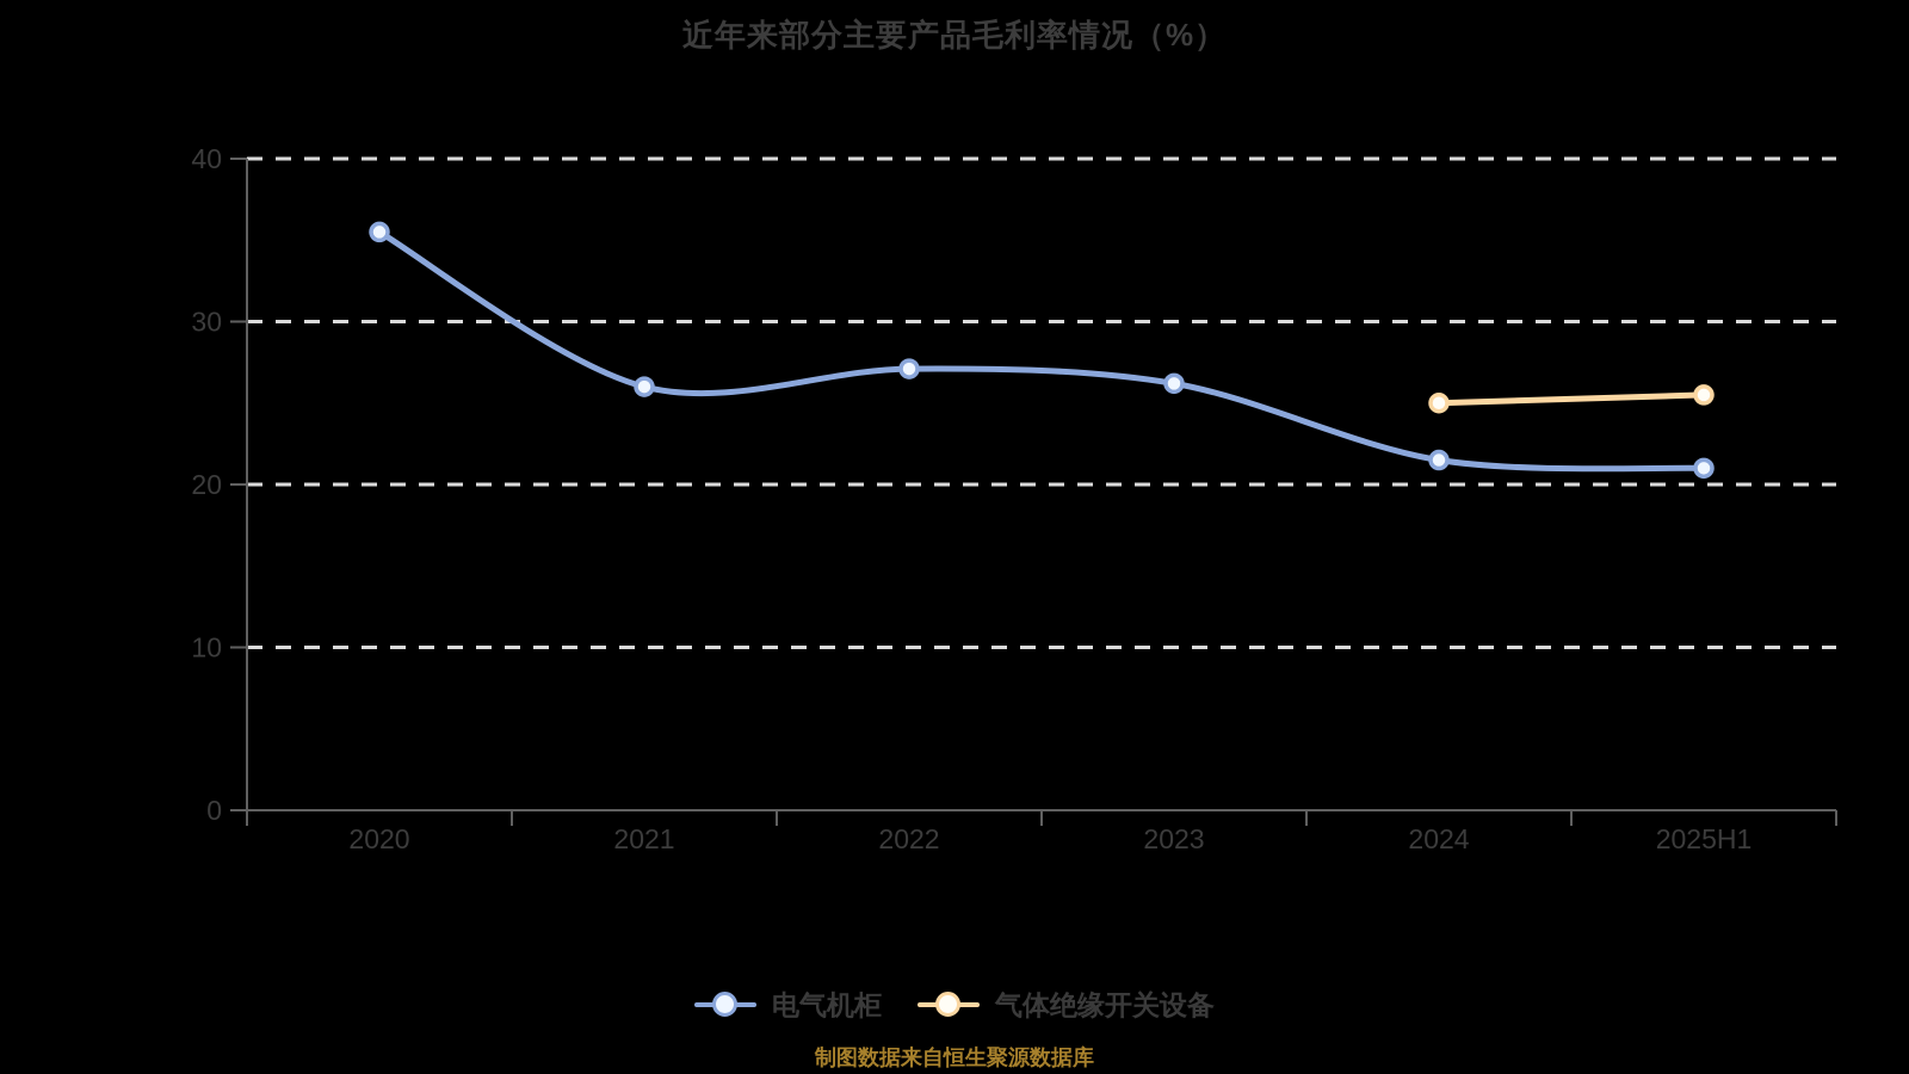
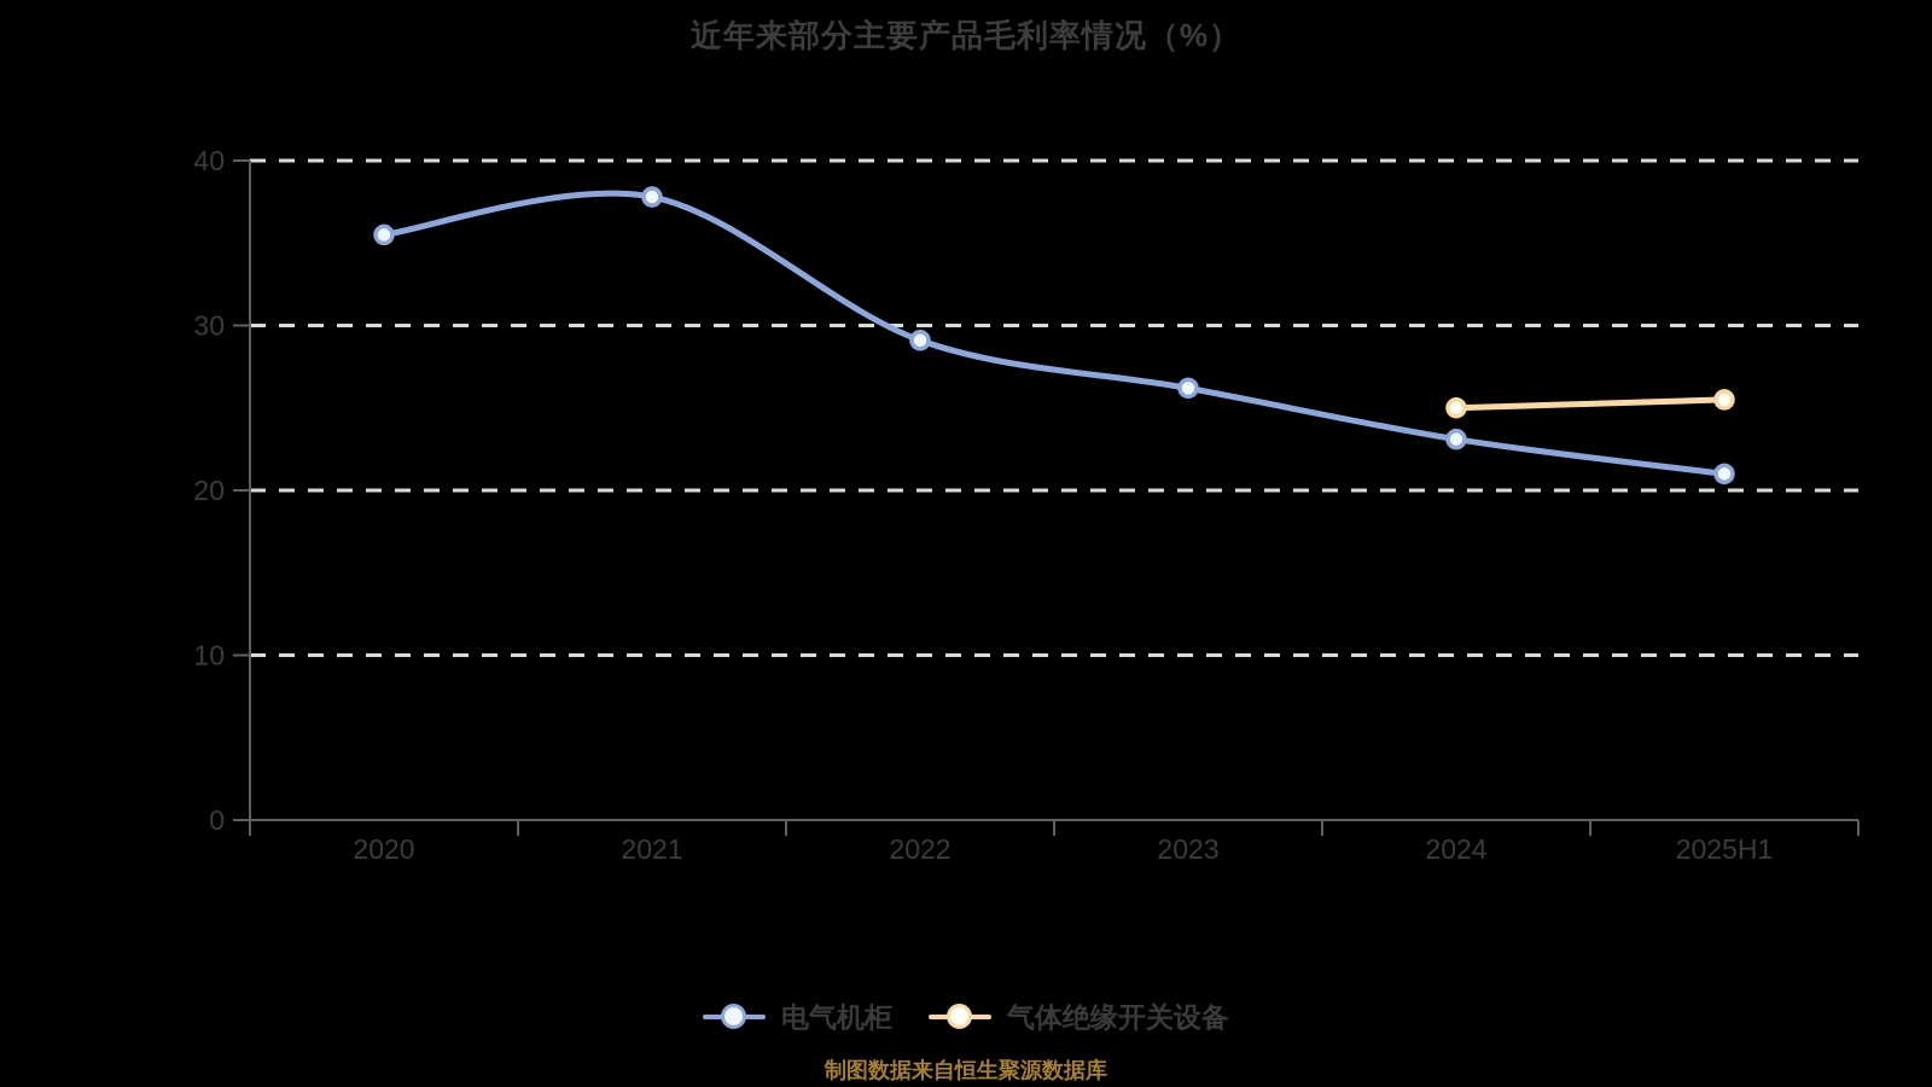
电气机柜/2021: 26.0 -> 37.8
电气机柜/2022: 27.1 -> 29.1
电气机柜/2024: 21.5 -> 23.1
